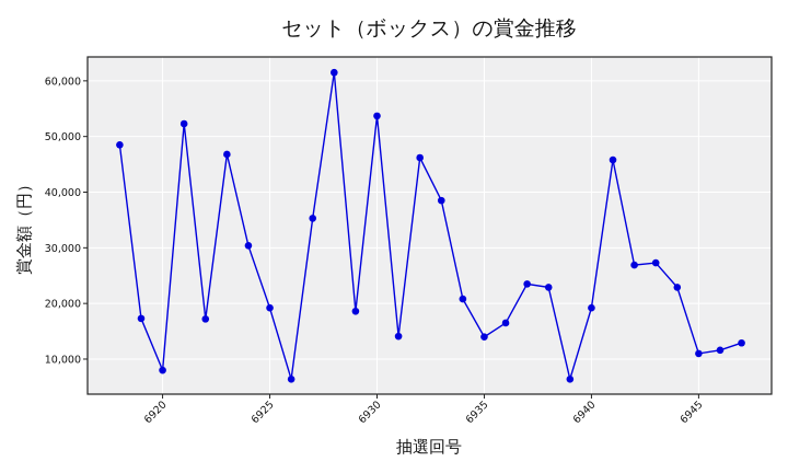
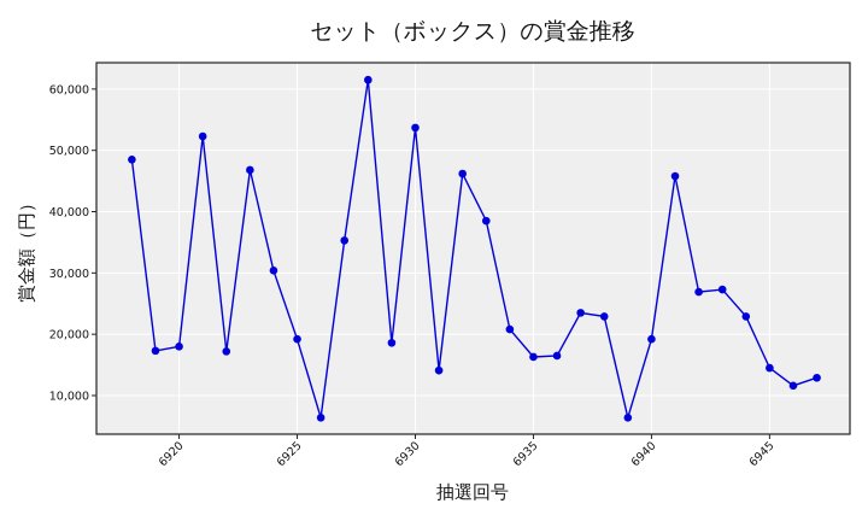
6920: 8000 -> 18000
6935: 14000 -> 16000
6945: 11000 -> 14000
